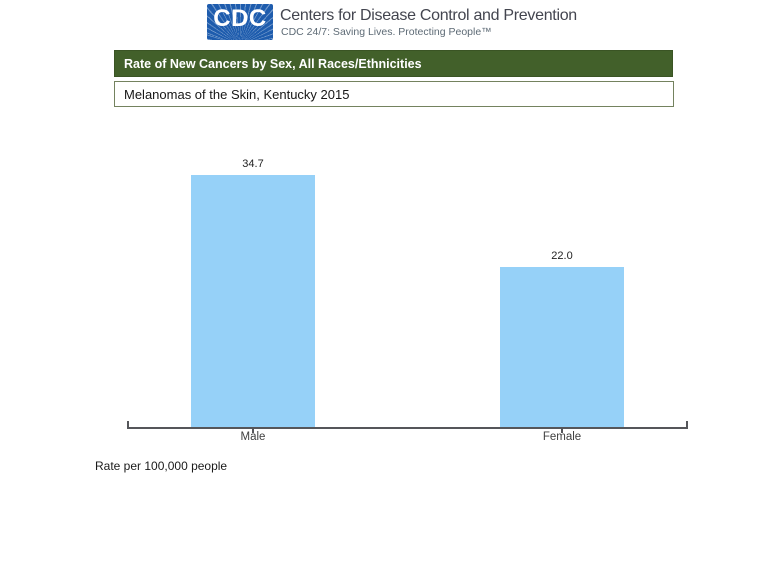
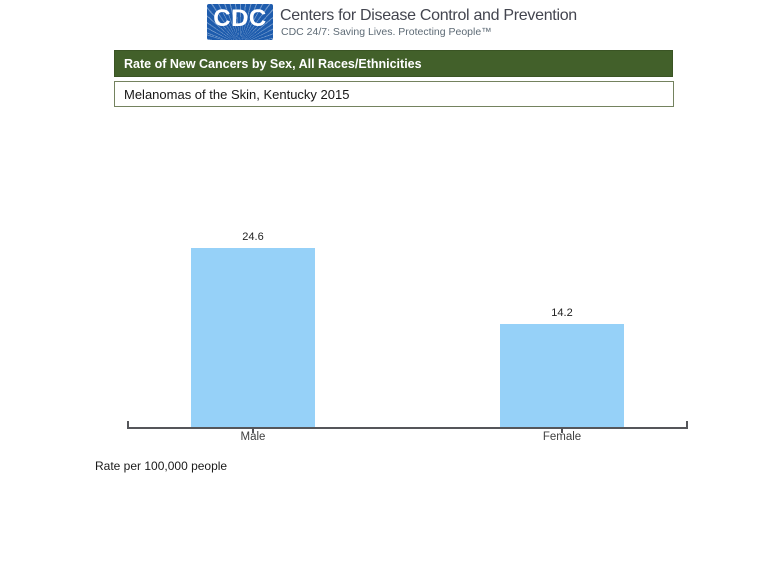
Male: 34.7 -> 24.6
Female: 22.0 -> 14.2
